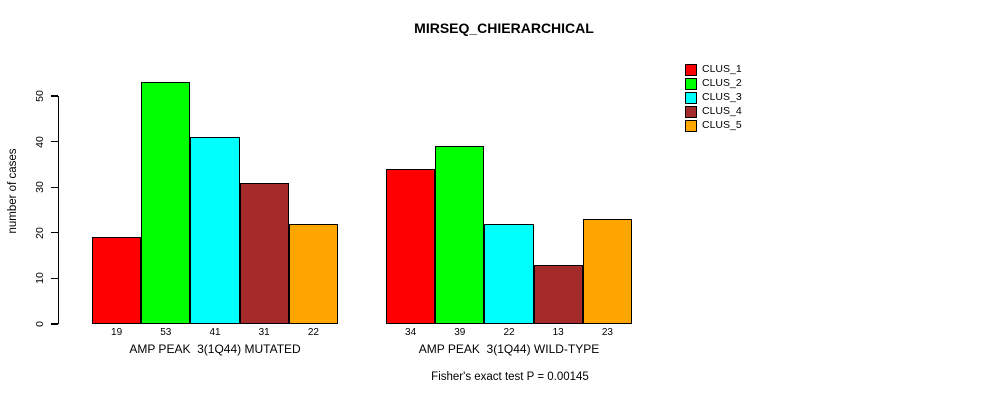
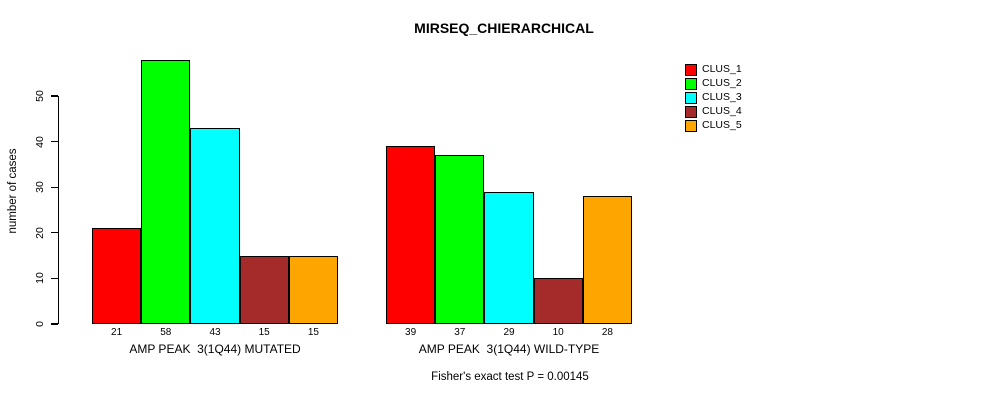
CLUS_1/AMP PEAK 3(1Q44) MUTATED: 19 -> 21
CLUS_2/AMP PEAK 3(1Q44) MUTATED: 53 -> 58
CLUS_3/AMP PEAK 3(1Q44) MUTATED: 41 -> 43
CLUS_4/AMP PEAK 3(1Q44) MUTATED: 31 -> 15
CLUS_5/AMP PEAK 3(1Q44) MUTATED: 22 -> 15
CLUS_1/AMP PEAK 3(1Q44) WILD-TYPE: 34 -> 39
CLUS_2/AMP PEAK 3(1Q44) WILD-TYPE: 39 -> 37
CLUS_3/AMP PEAK 3(1Q44) WILD-TYPE: 22 -> 29
CLUS_4/AMP PEAK 3(1Q44) WILD-TYPE: 13 -> 10
CLUS_5/AMP PEAK 3(1Q44) WILD-TYPE: 23 -> 28
